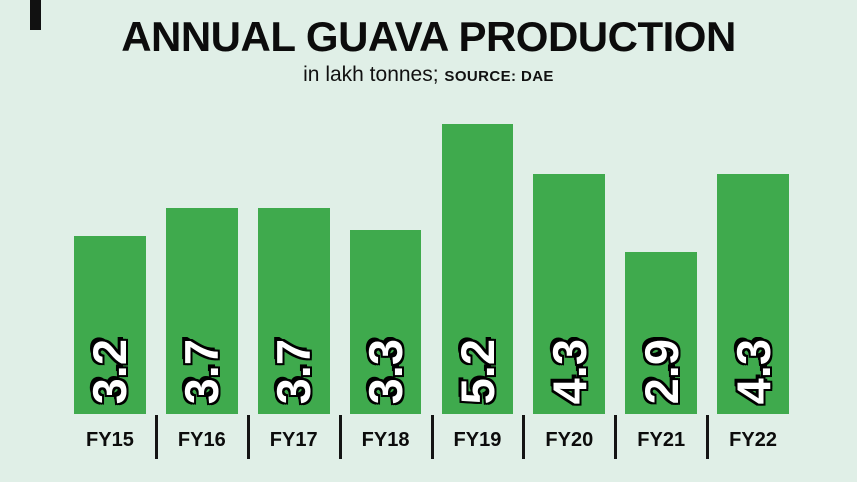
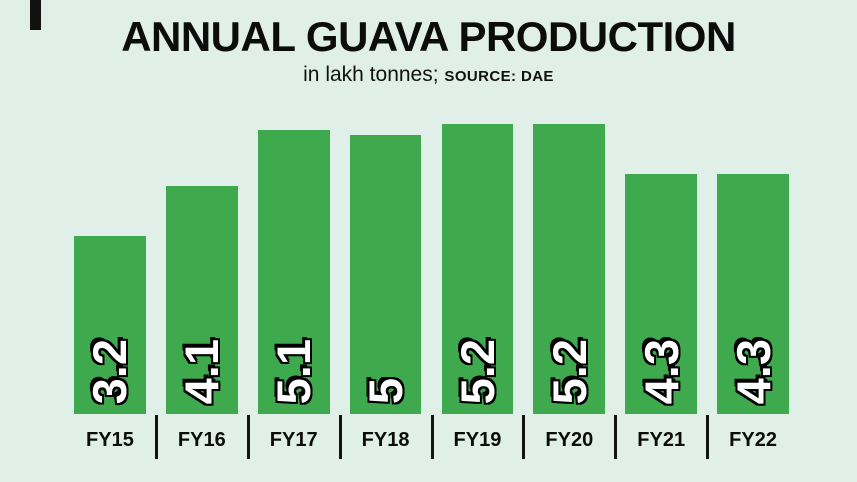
FY16: 3.7 -> 4.1
FY17: 3.7 -> 5.1
FY18: 3.3 -> 5
FY20: 4.3 -> 5.2
FY21: 2.9 -> 4.3
